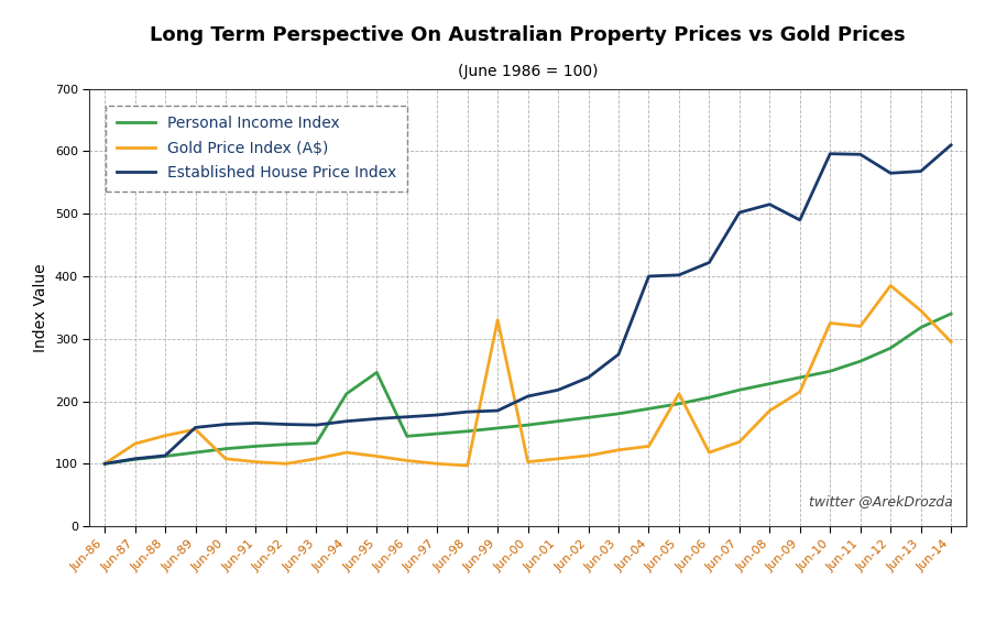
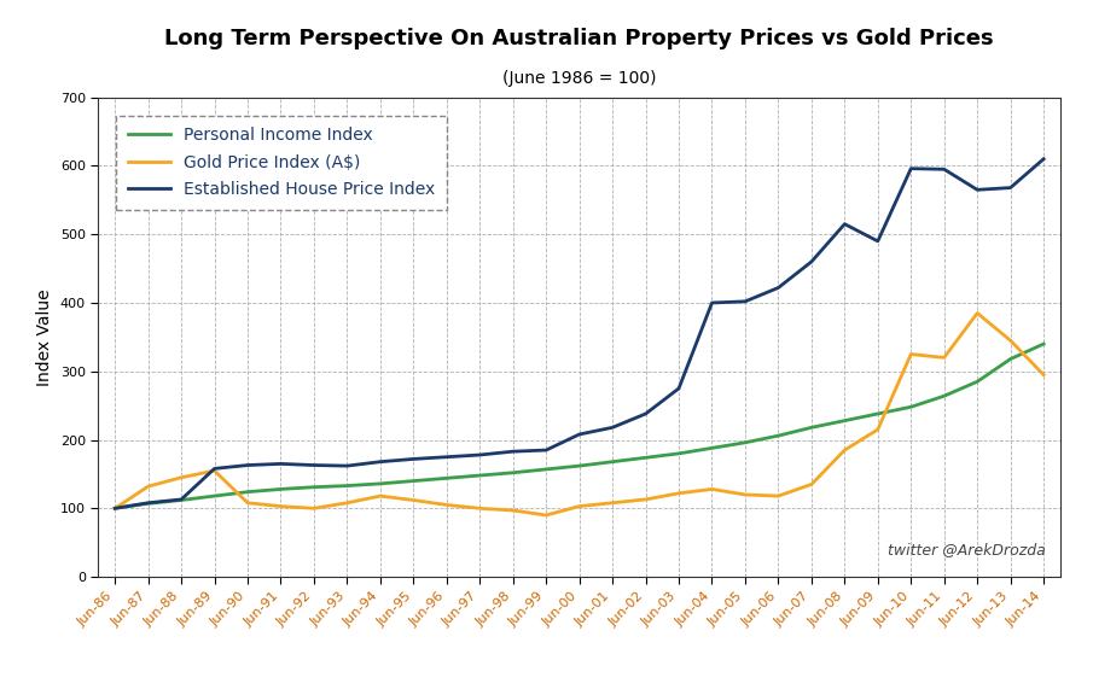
Personal Income Index/Jun-94: 212 -> 136
Personal Income Index/Jun-95: 246 -> 140
Gold Price Index (A$)/Jun-99: 330 -> 90
Gold Price Index (A$)/Jun-05: 212 -> 120
Established House Price Index/Jun-07: 502 -> 460
